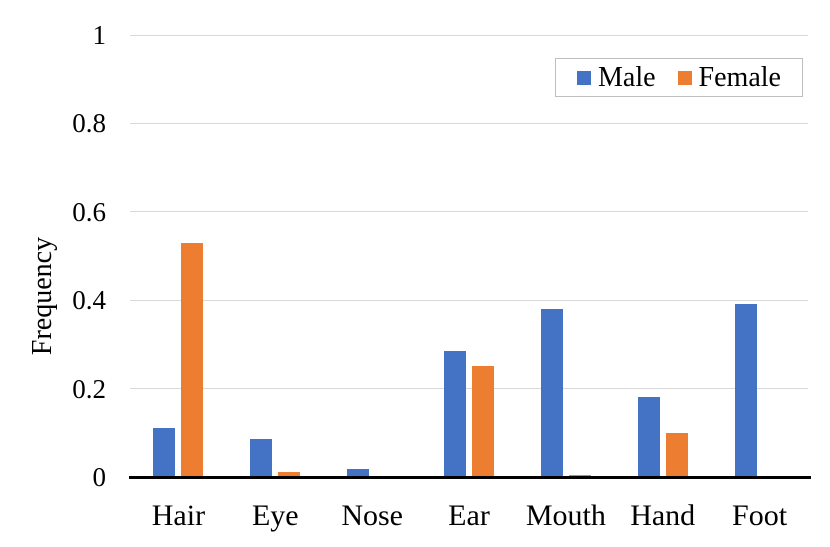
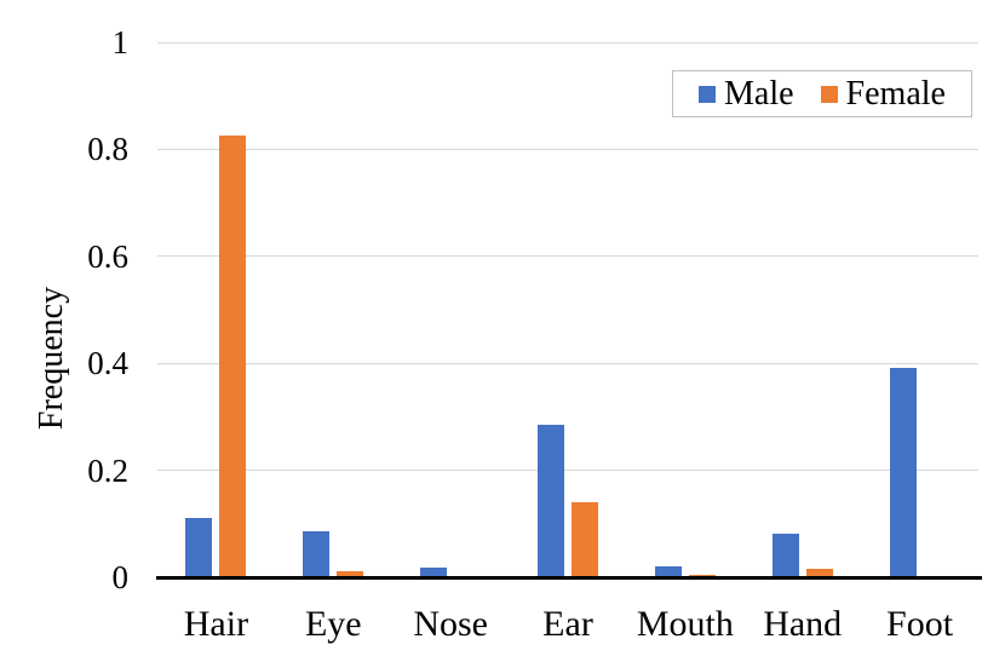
Female/Hair: 0.53 -> 0.82
Female/Ear: 0.25 -> 0.14
Male/Mouth: 0.38 -> 0.02
Male/Hand: 0.18 -> 0.08
Female/Hand: 0.10 -> 0.01
